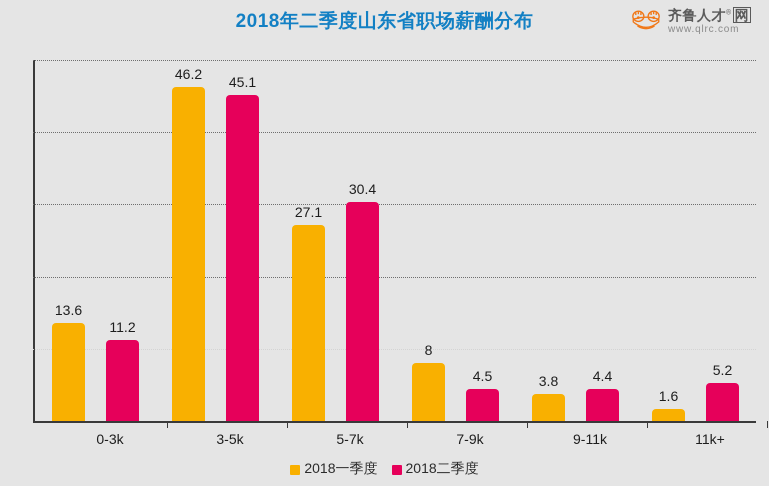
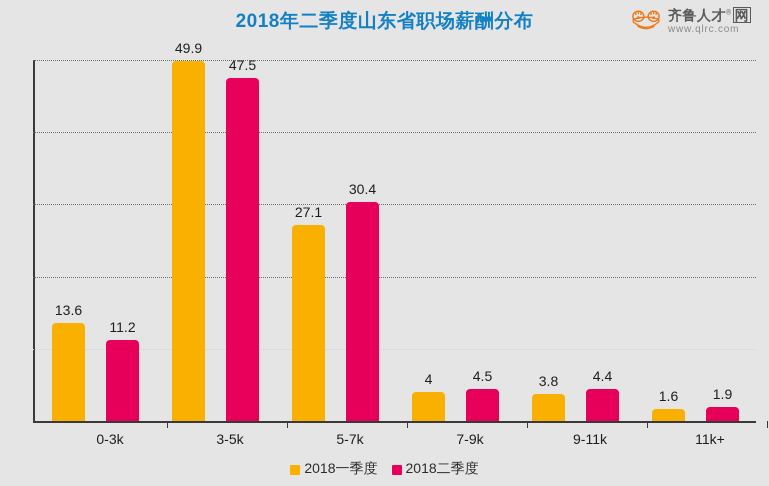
2018一季度/3-5k: 46.2 -> 49.9
2018二季度/3-5k: 45.1 -> 47.5
2018一季度/7-9k: 8 -> 4
2018二季度/11k+: 5.2 -> 1.9
